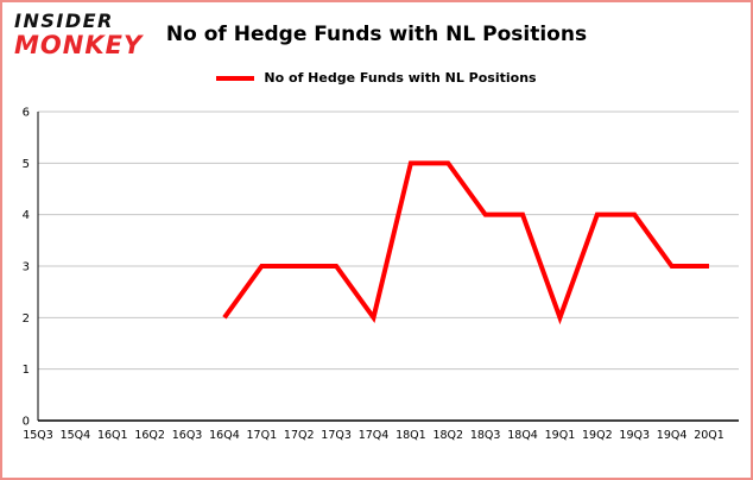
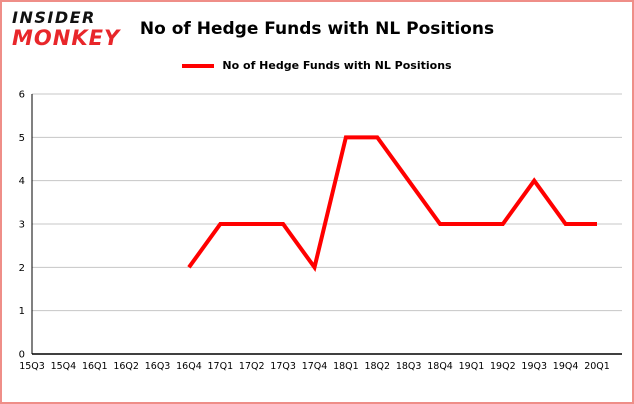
18Q4: 4 -> 3
19Q1: 2 -> 3
19Q2: 4 -> 3
